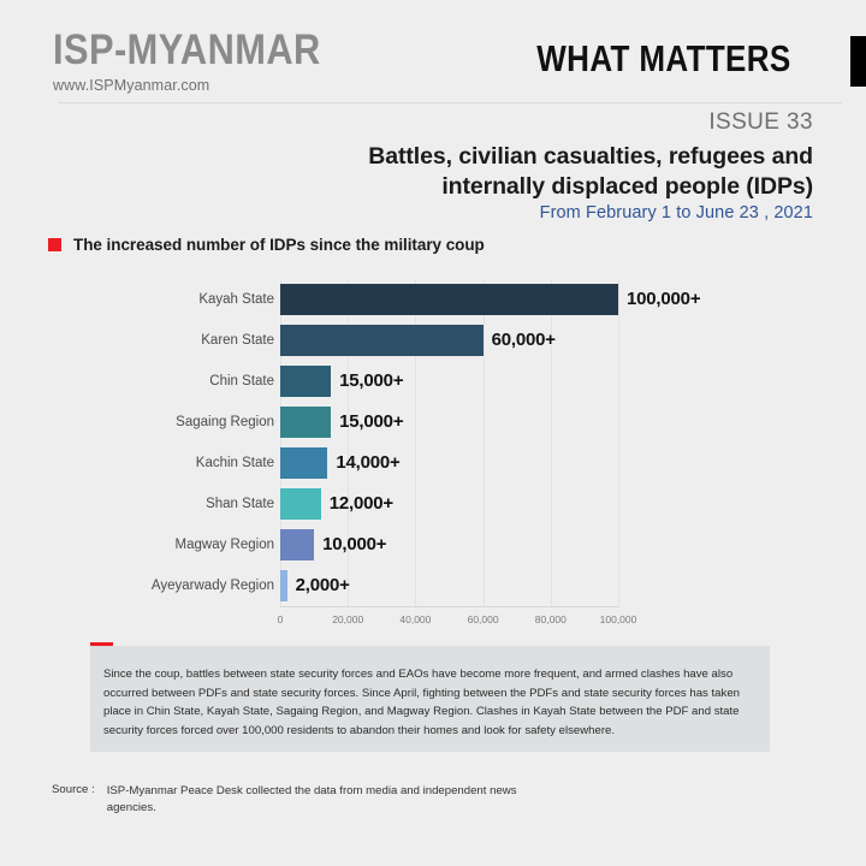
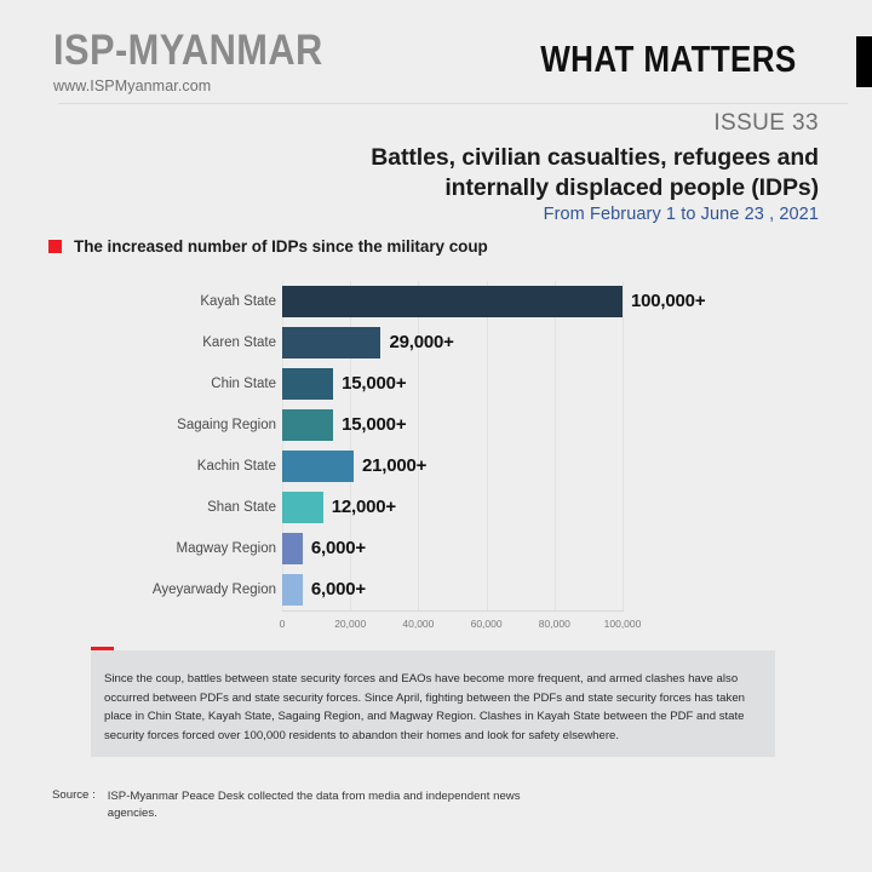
Karen State: 60,000 -> 29,000
Kachin State: 14,000 -> 21,000
Magway Region: 10,000 -> 6,000
Ayeyarwady Region: 2,000 -> 6,000
